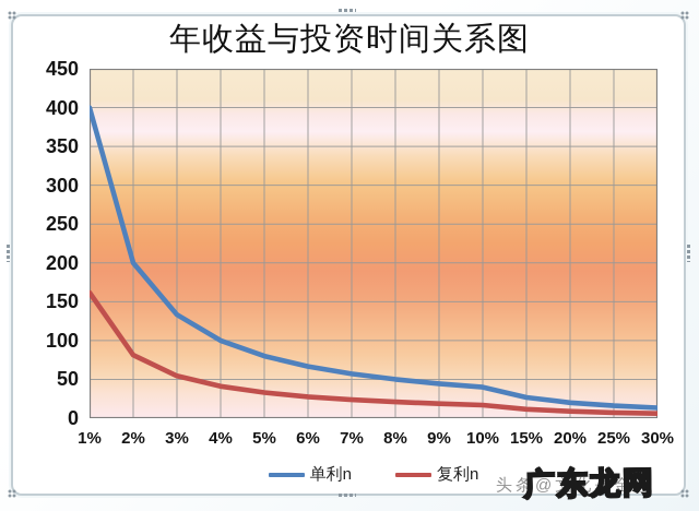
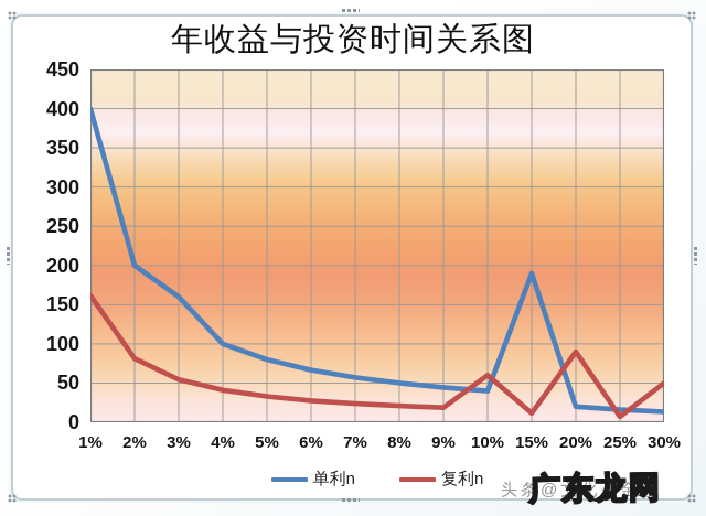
单利n/3%: 130 -> 160
复利n/10%: 20 -> 60
单利n/15%: 30 -> 190
复利n/20%: 10 -> 90
复利n/30%: 10 -> 50
